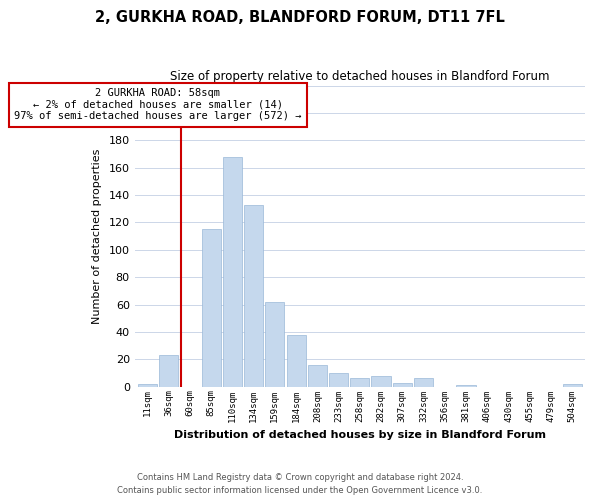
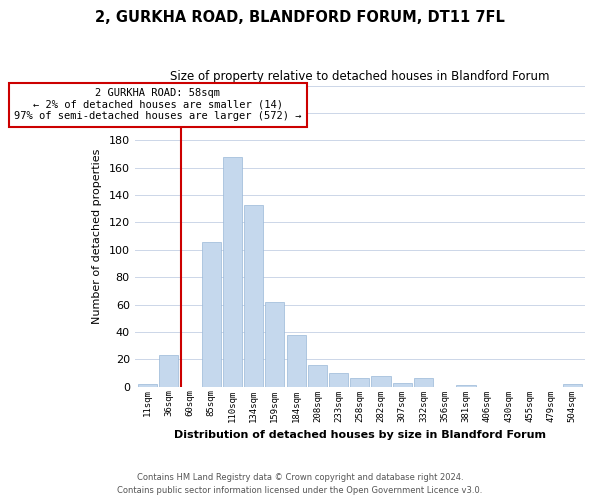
85sqm: 115 -> 106
